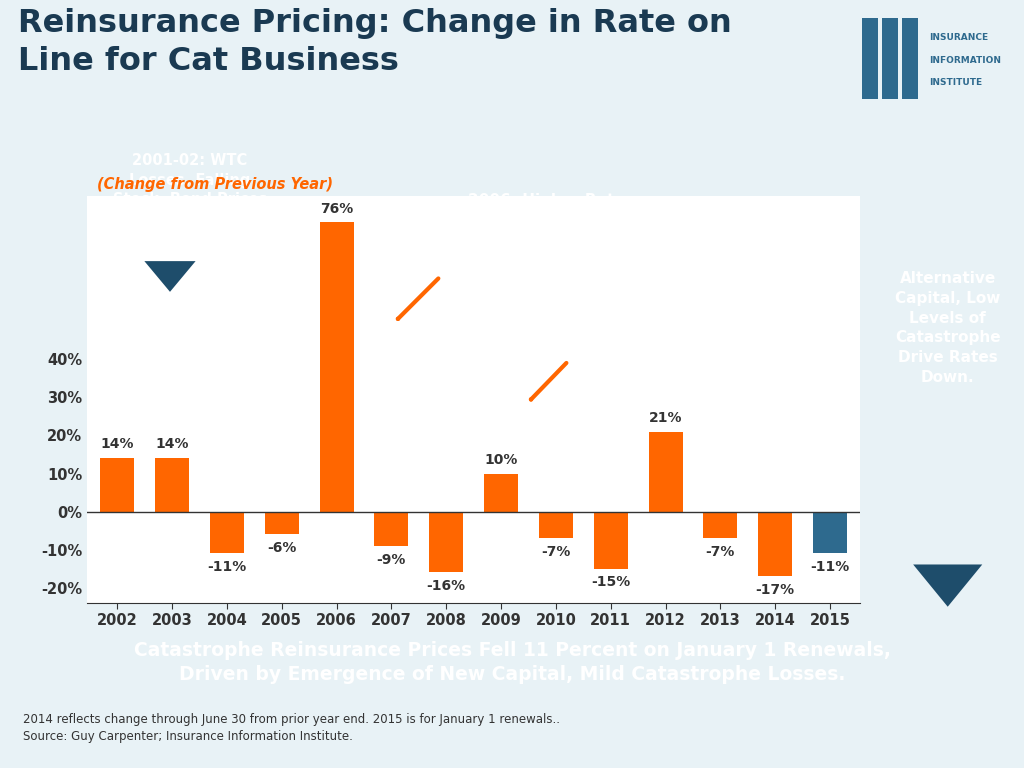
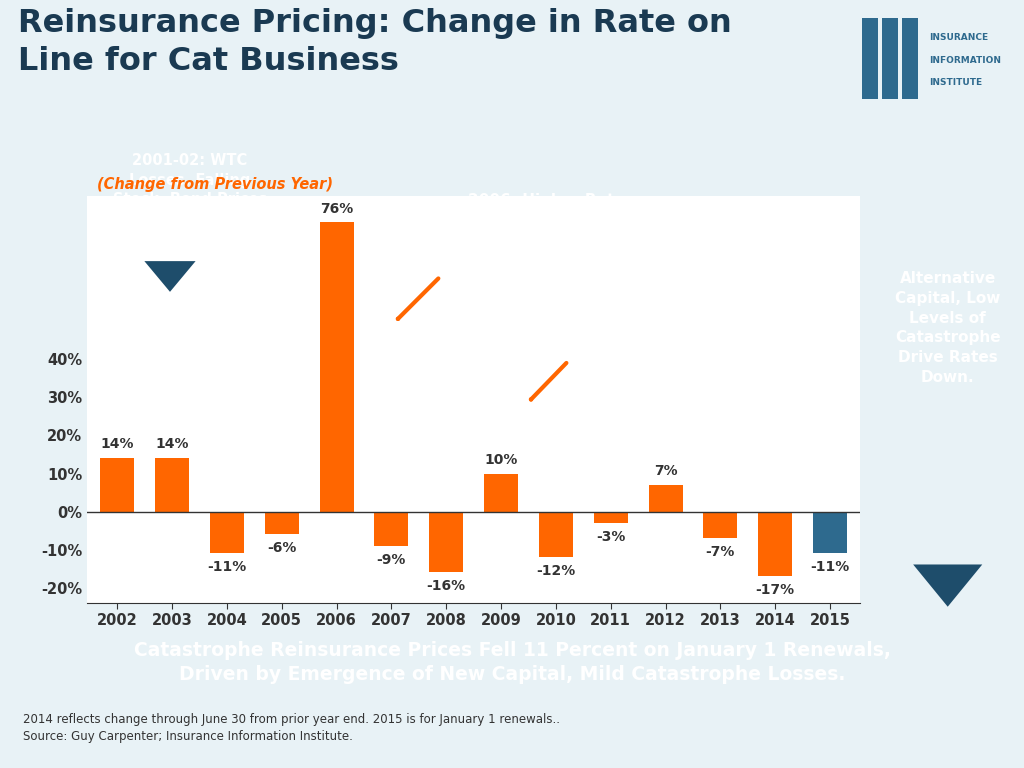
2010: -7% -> -12%
2011: -15% -> -3%
2012: 21% -> 7%
